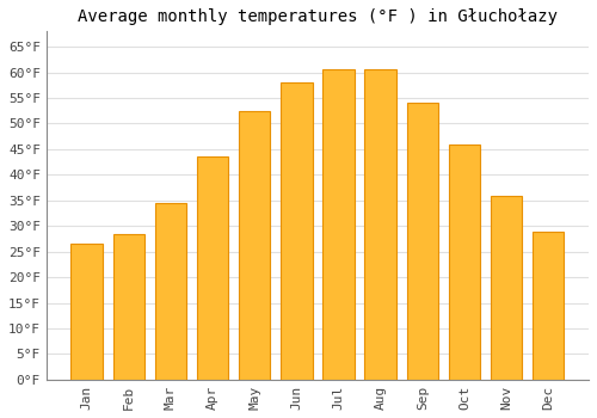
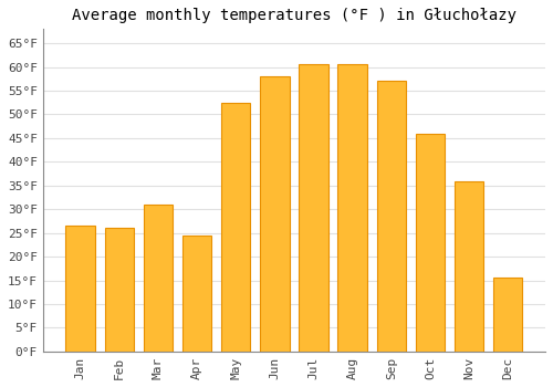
Feb: 28.5°F -> 26.0°F
Mar: 34.5°F -> 31.0°F
Apr: 43.5°F -> 24.5°F
Sep: 54.0°F -> 57.0°F
Dec: 29.0°F -> 15.5°F
